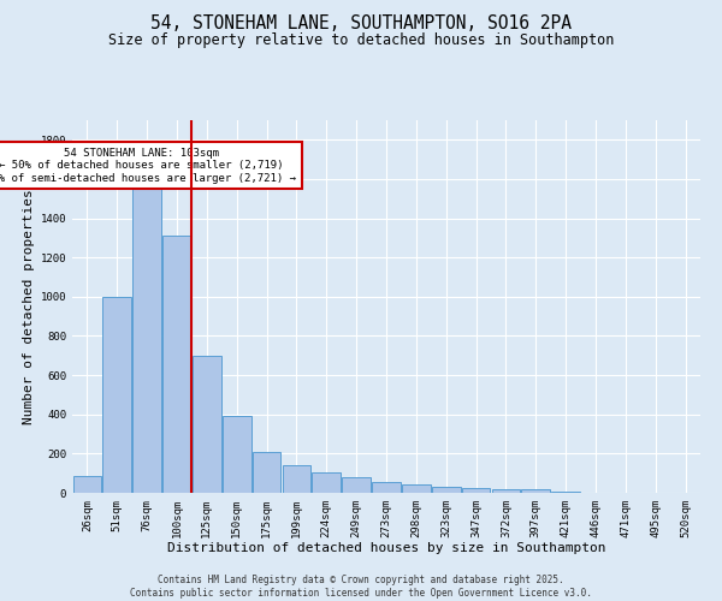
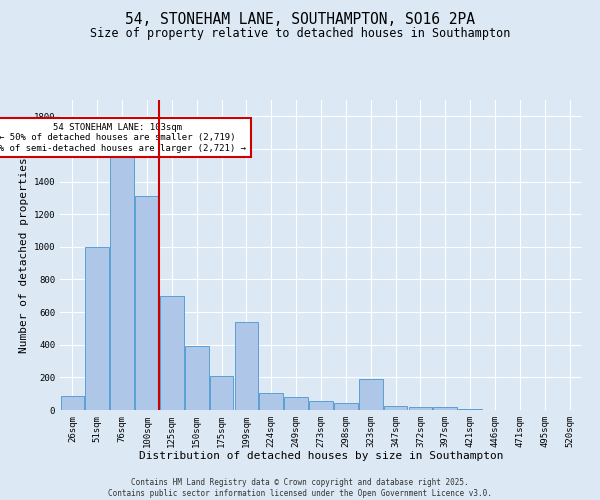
199sqm: 140 -> 540
323sqm: 30 -> 190
